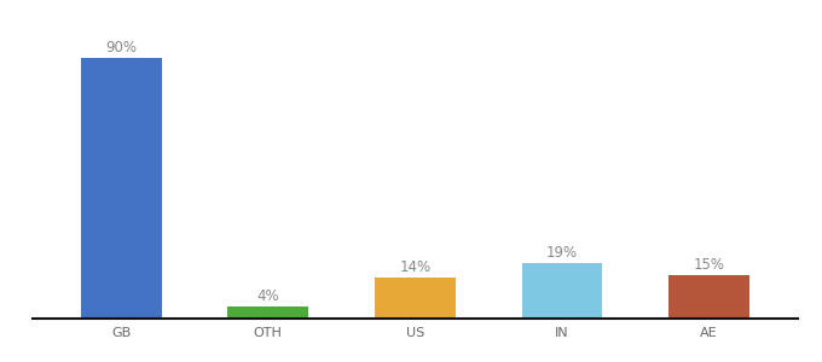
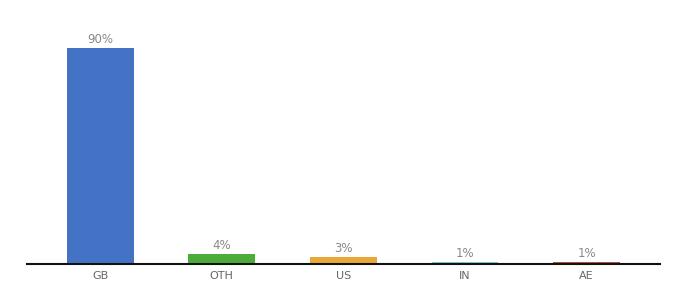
US: 14% -> 3%
IN: 19% -> 1%
AE: 15% -> 1%
